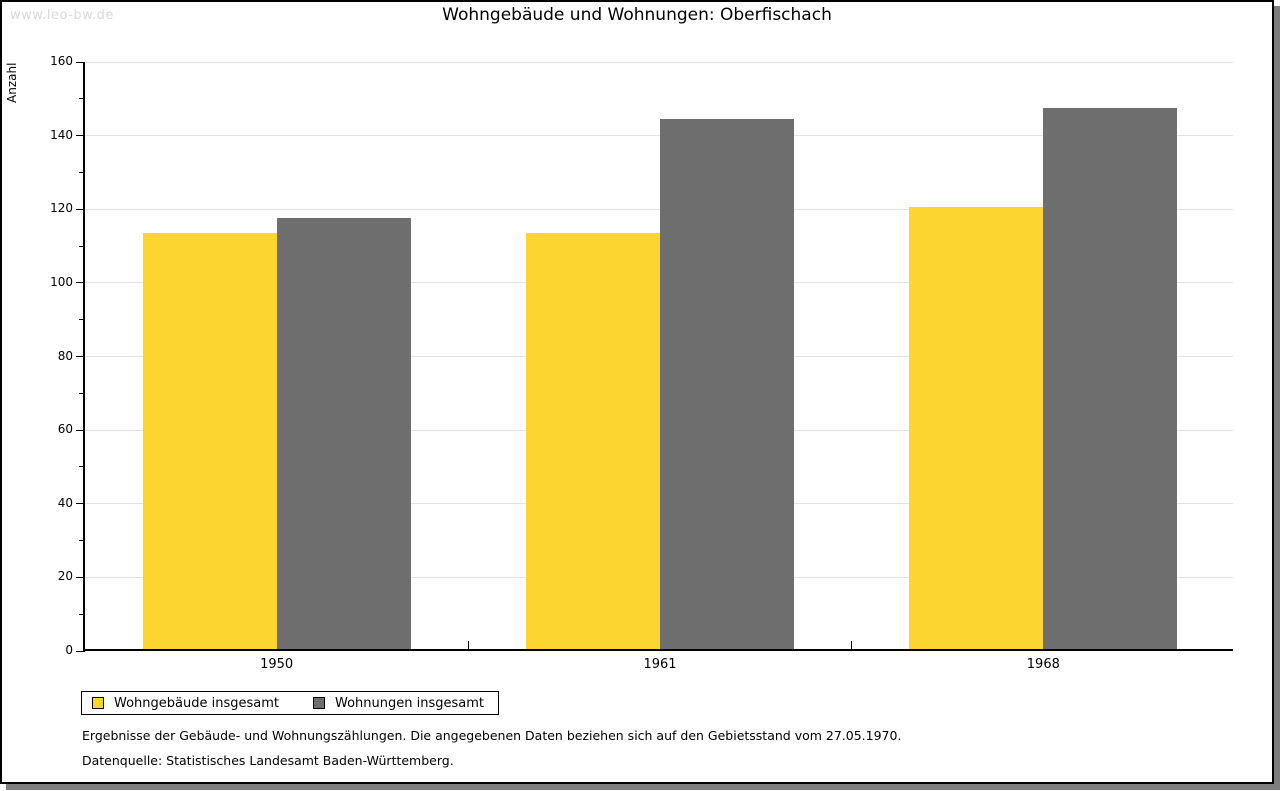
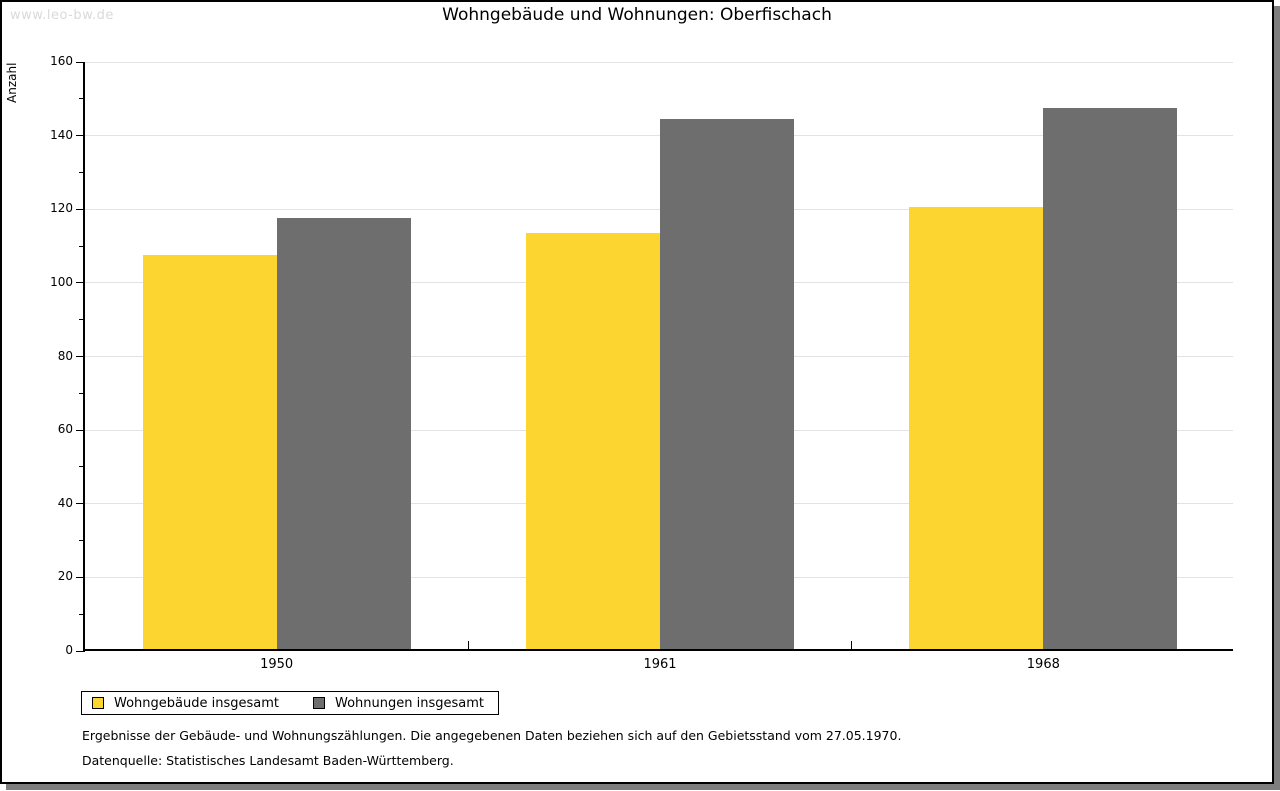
Wohngebäude insgesamt/1950: 113 -> 107
